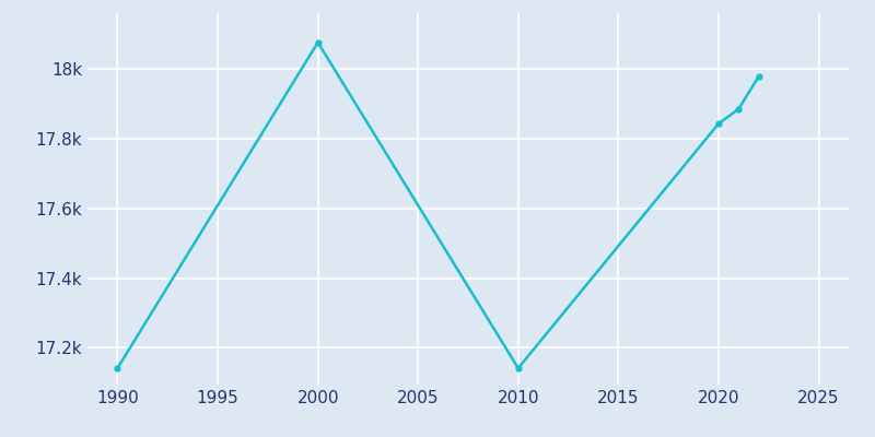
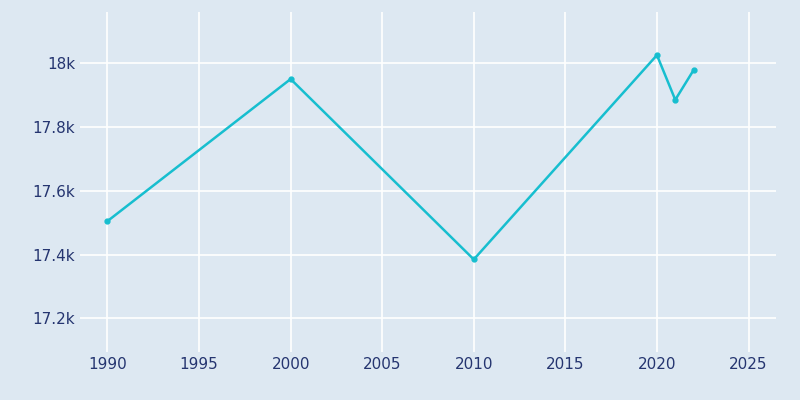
1990: 17.142k -> 17.505k
2000: 18.076k -> 17.950k
2010: 17.142k -> 17.385k
2020: 17.843k -> 18.025k
